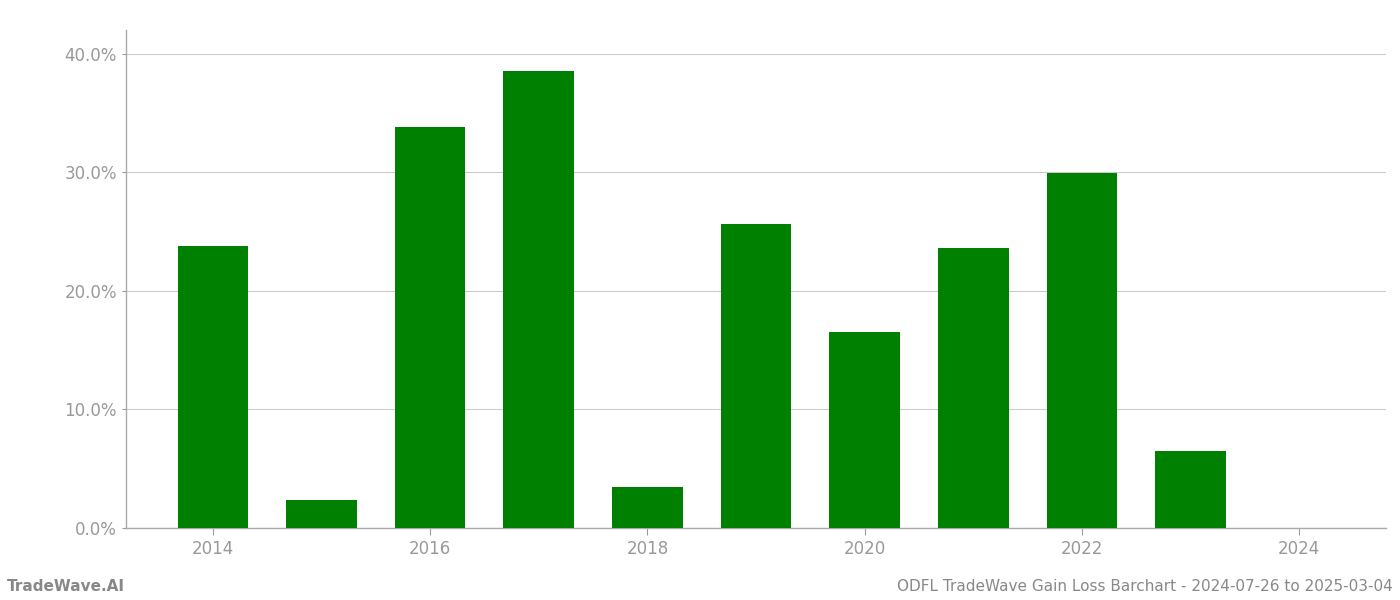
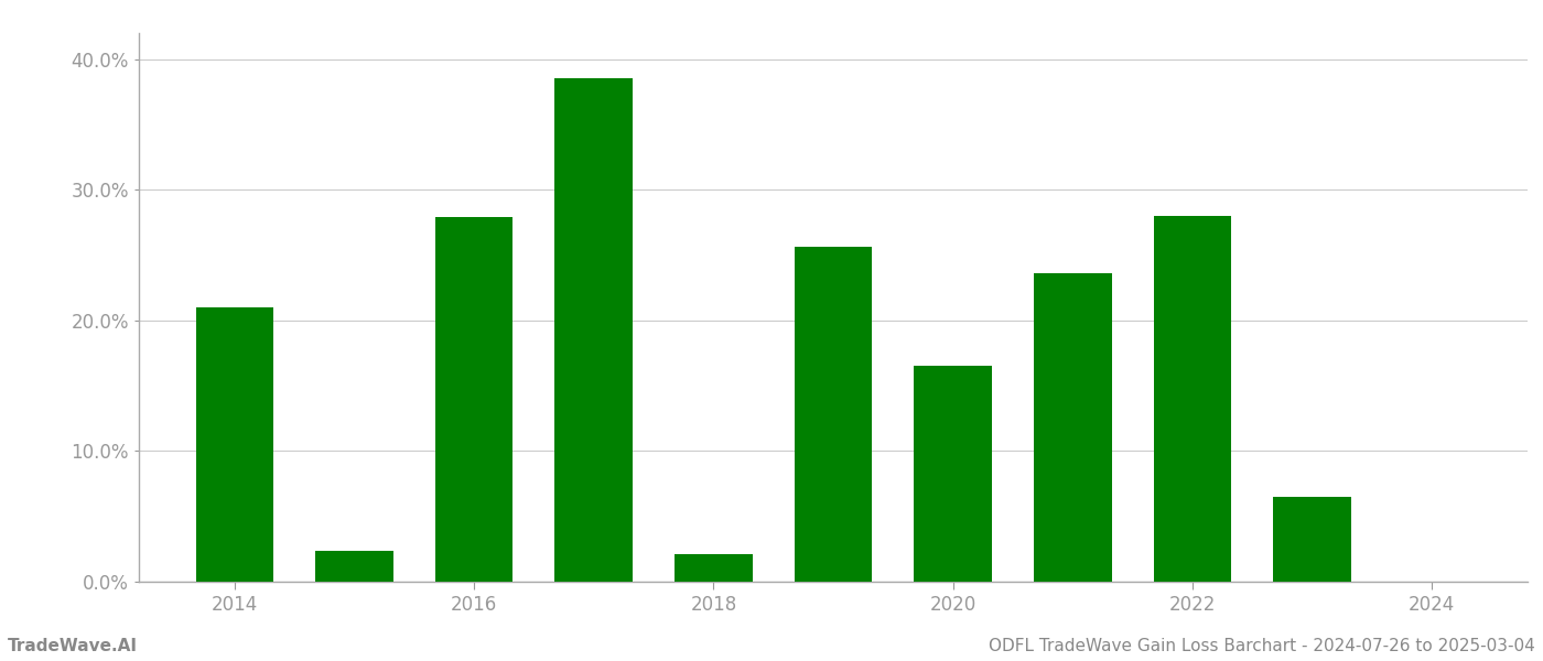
2014: 23.8% -> 21.0%
2016: 33.8% -> 27.9%
2018: 3.5% -> 2.1%
2022: 29.9% -> 28.0%
